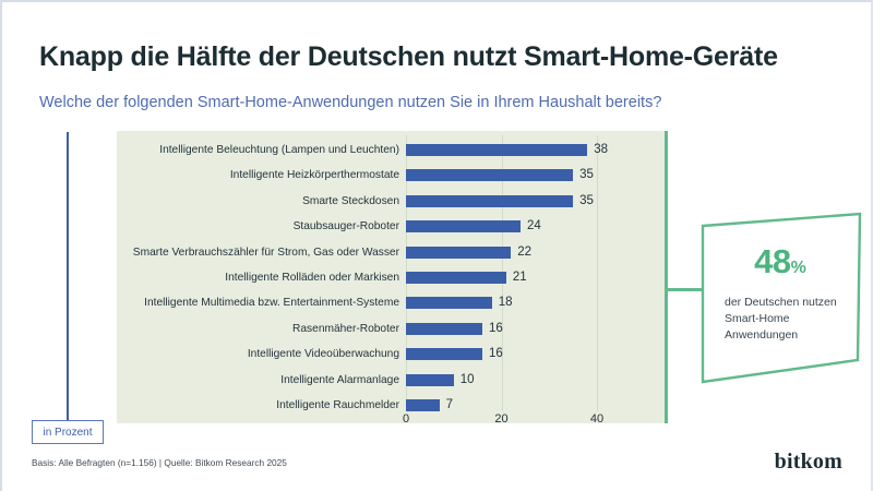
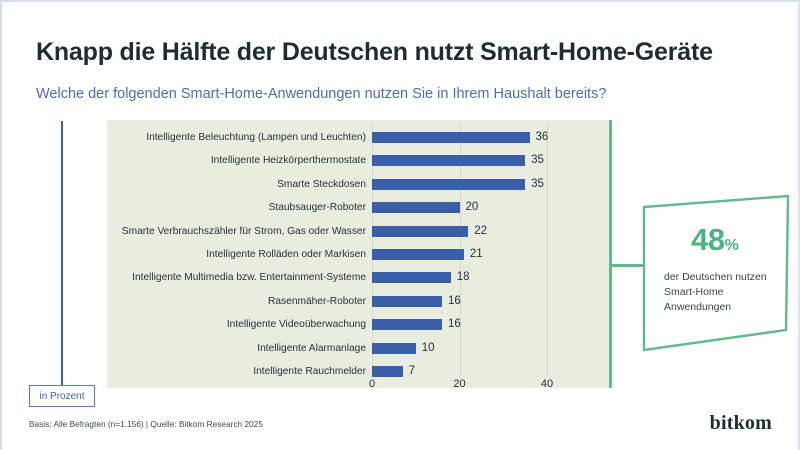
Intelligente Beleuchtung (Lampen und Leuchten): 38 -> 36
Staubsauger-Roboter: 24 -> 20
